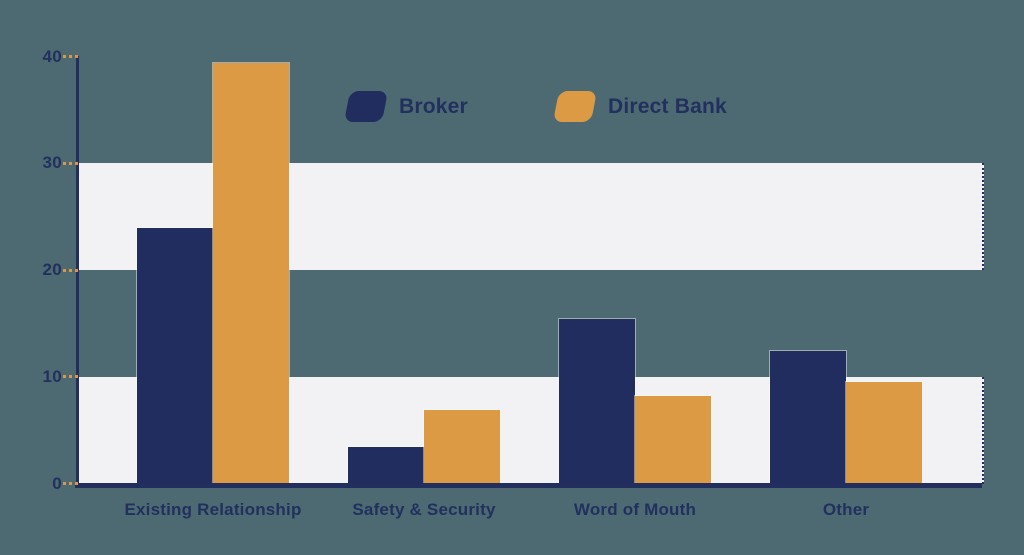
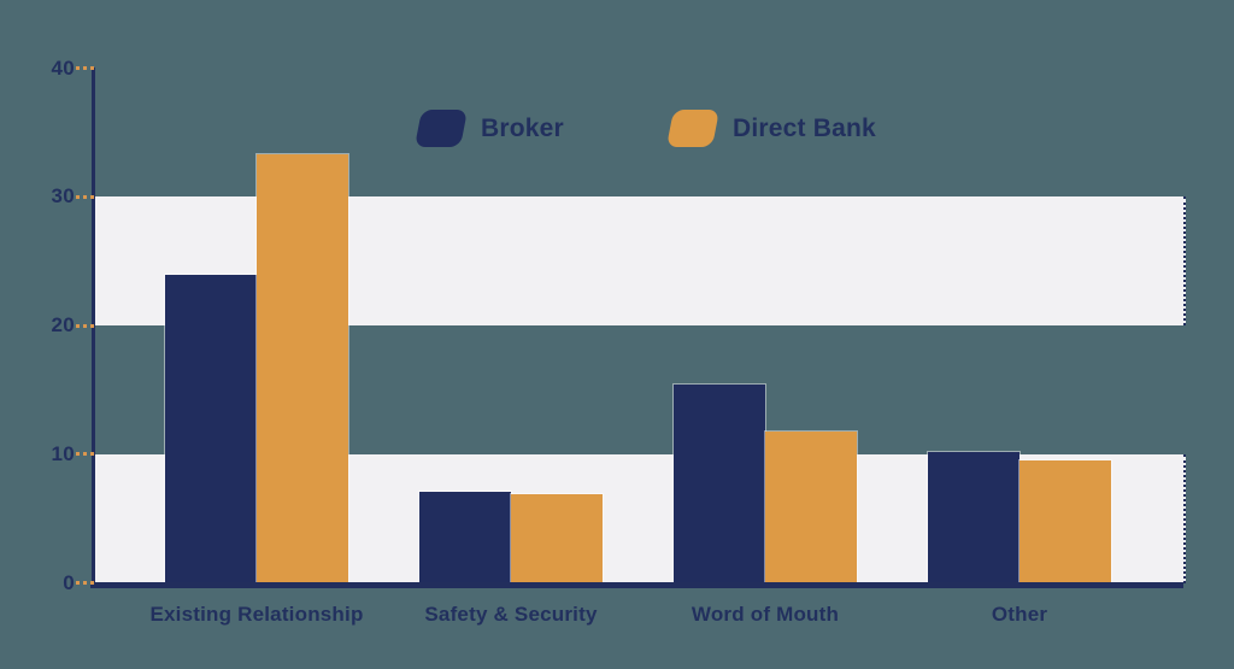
Direct Bank/Existing Relationship: 39.4 -> 33.3
Broker/Safety & Security: 3.4 -> 7.1
Direct Bank/Word of Mouth: 8.2 -> 11.8
Broker/Other: 12.4 -> 10.2
